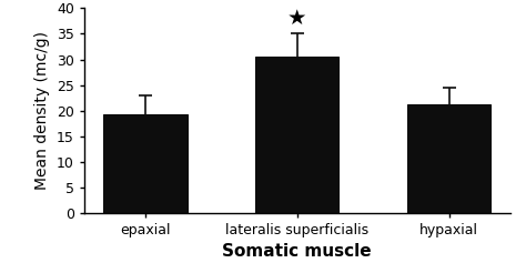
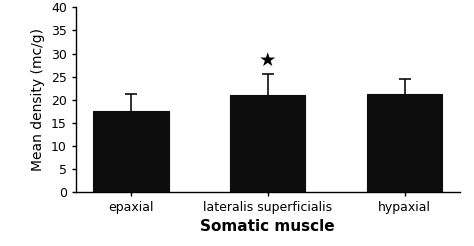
epaxial: 19.2 -> 17.5
lateralis superficialis: 30.5 -> 21.0
